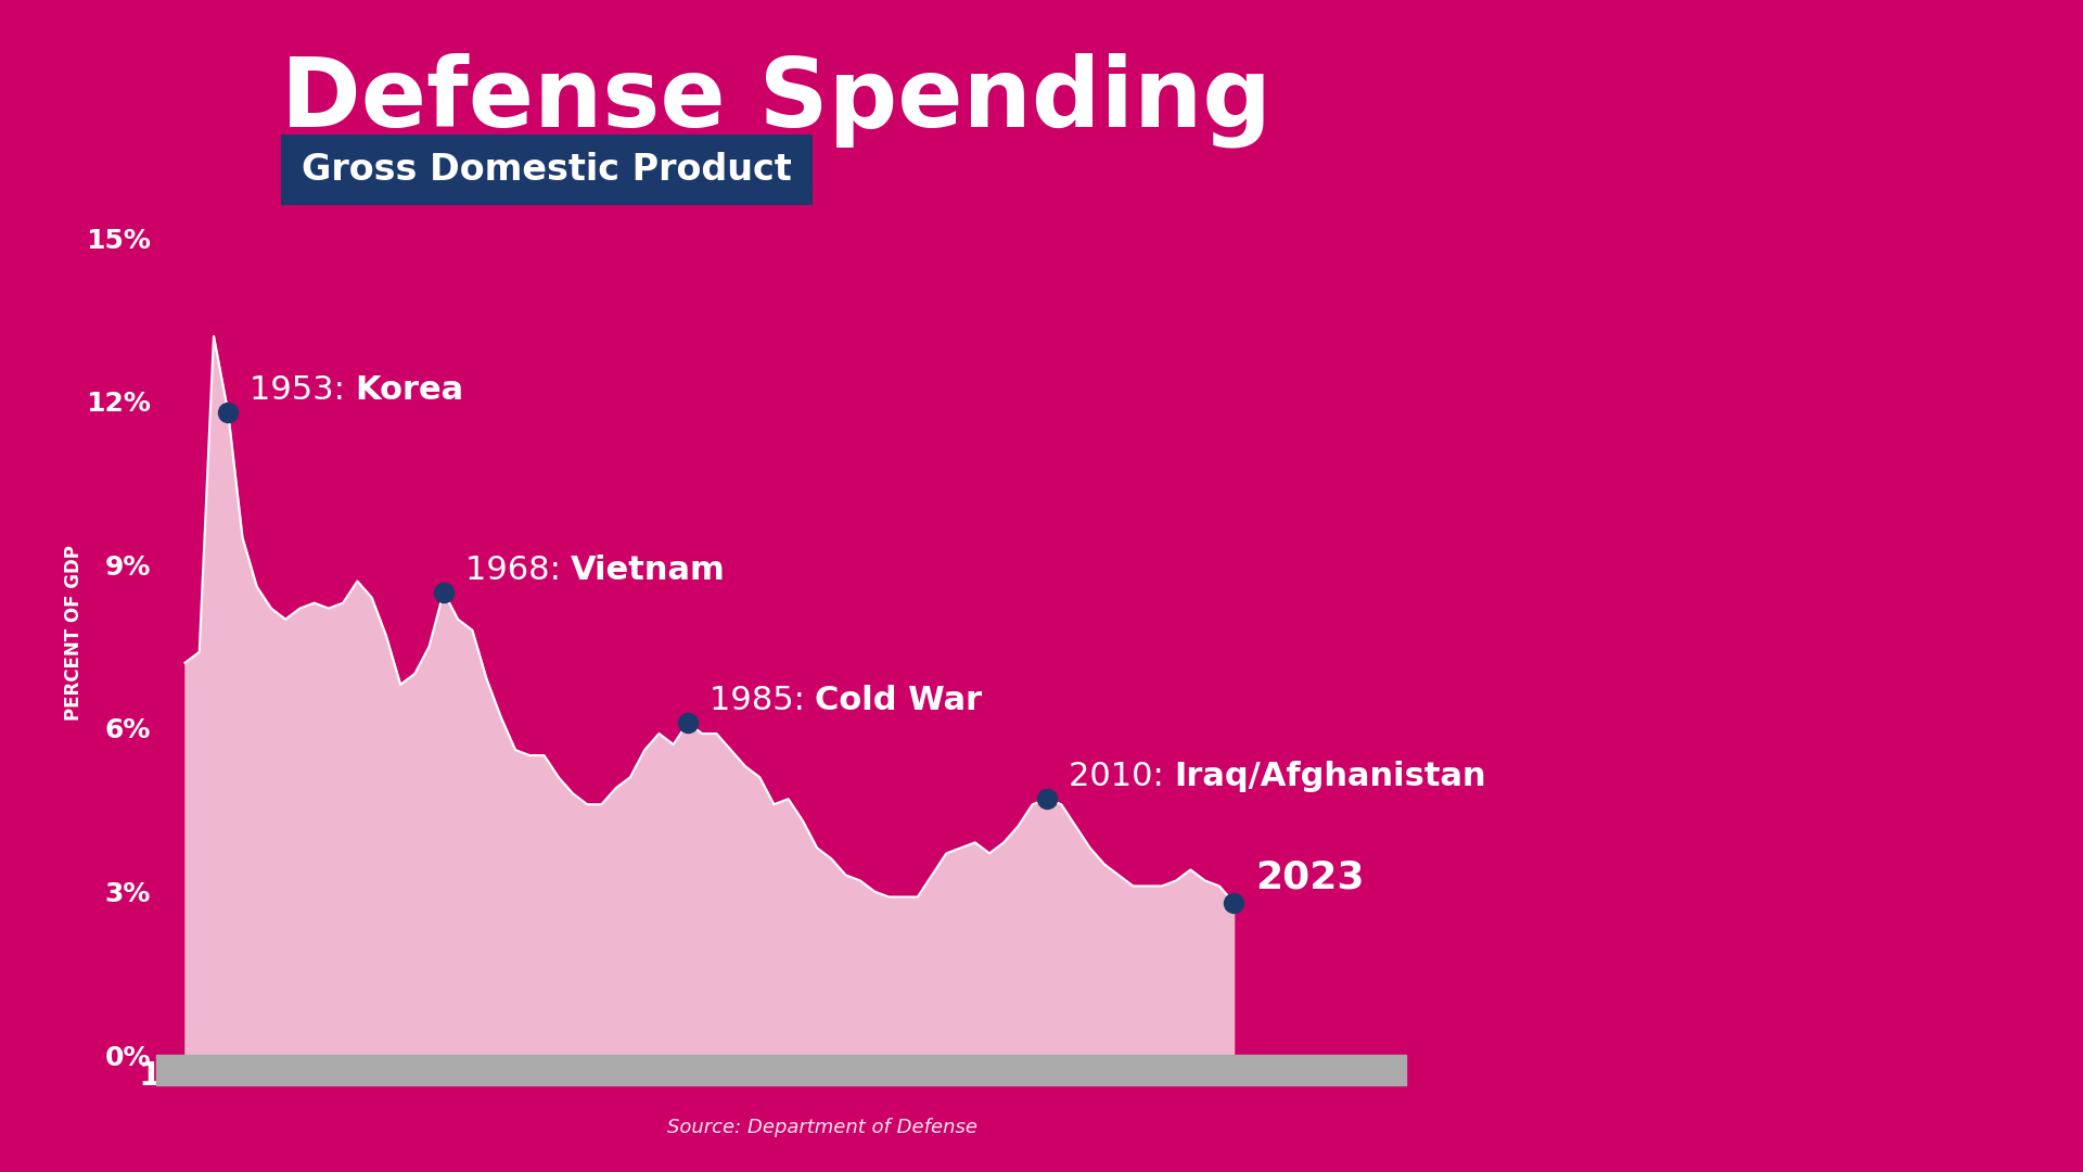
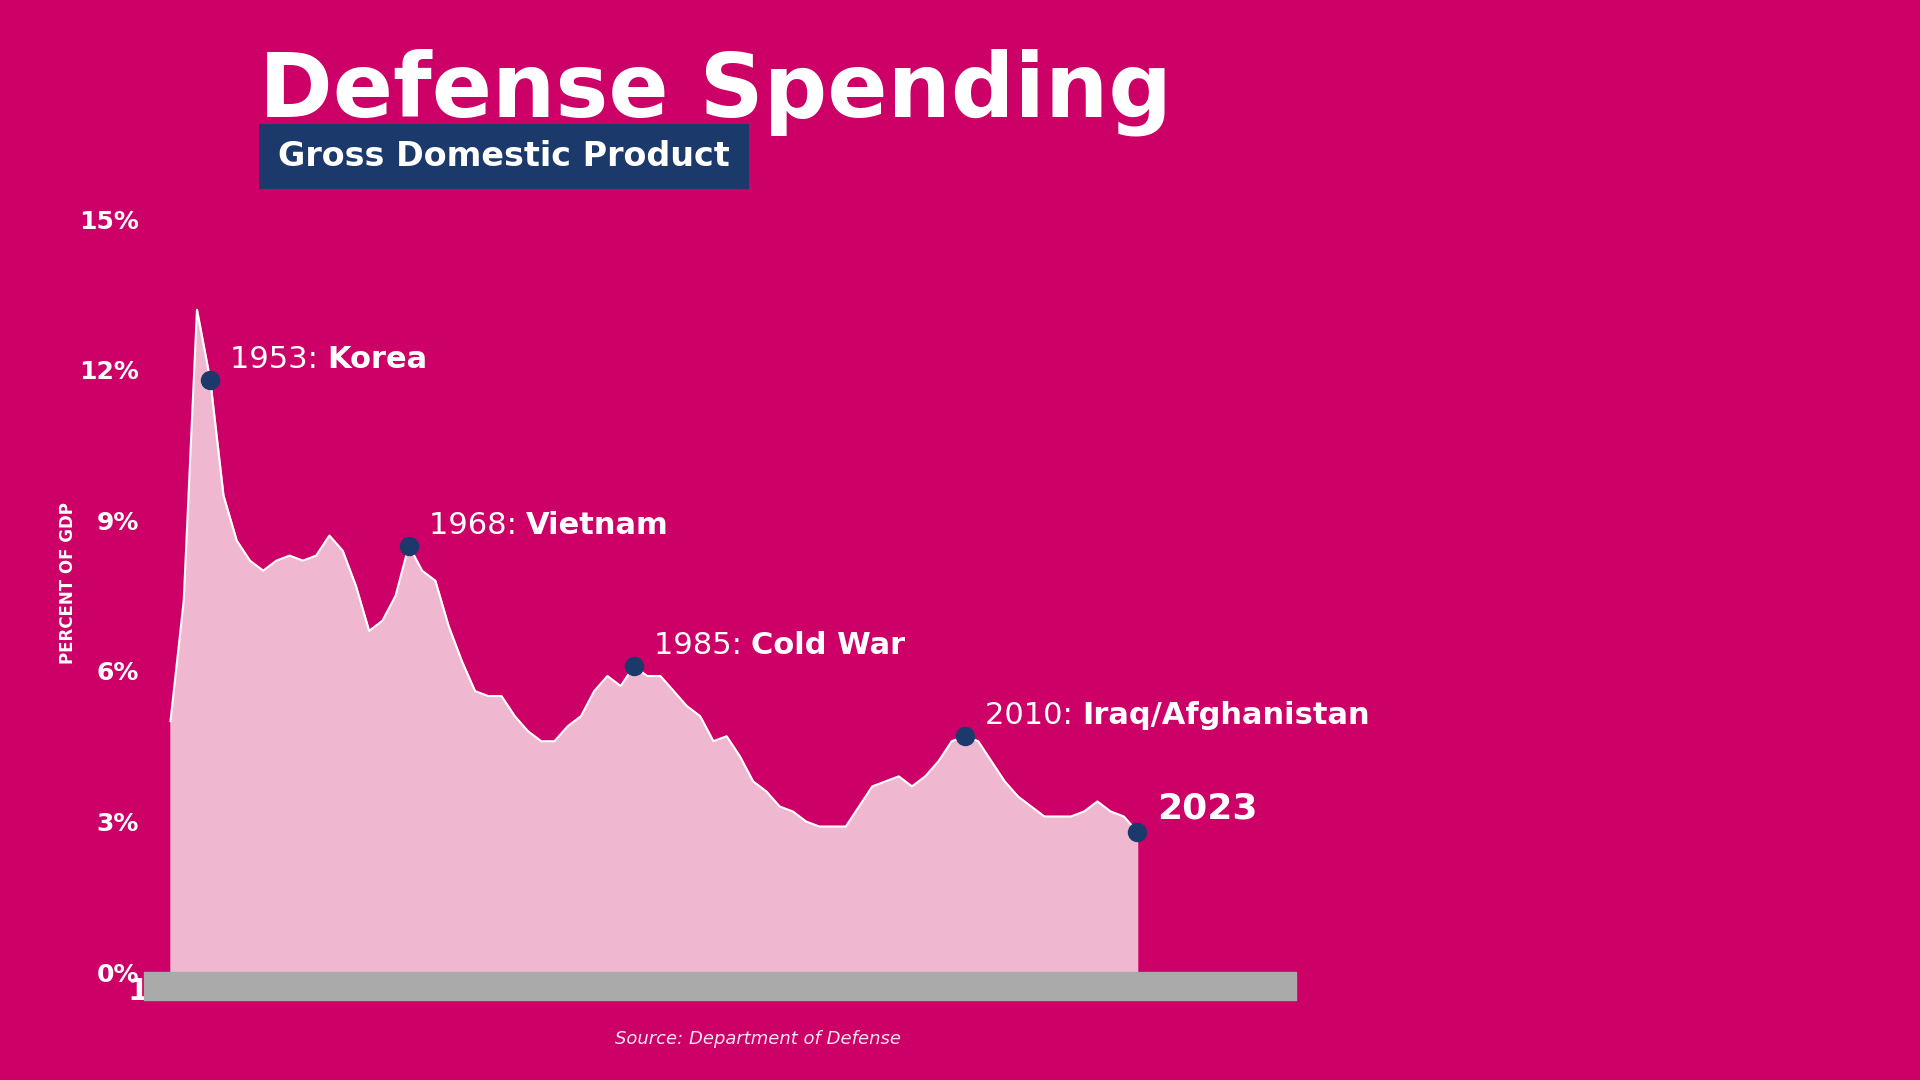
1950: 7.2% -> 5.0%
